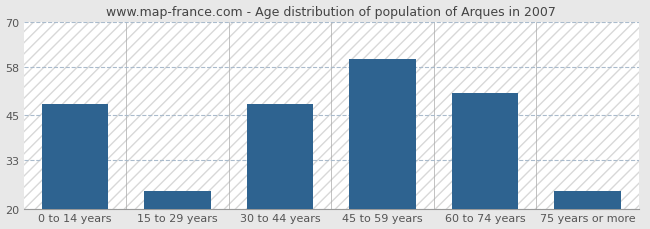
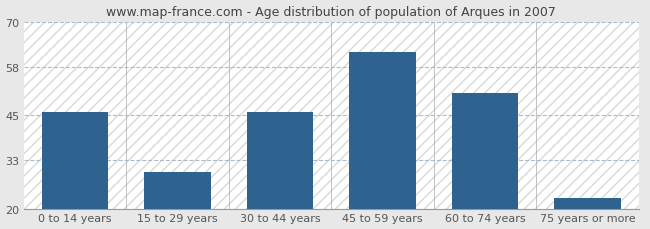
0 to 14 years: 48 -> 46
15 to 29 years: 25 -> 30
30 to 44 years: 48 -> 46
45 to 59 years: 60 -> 62
75 years or more: 25 -> 23
